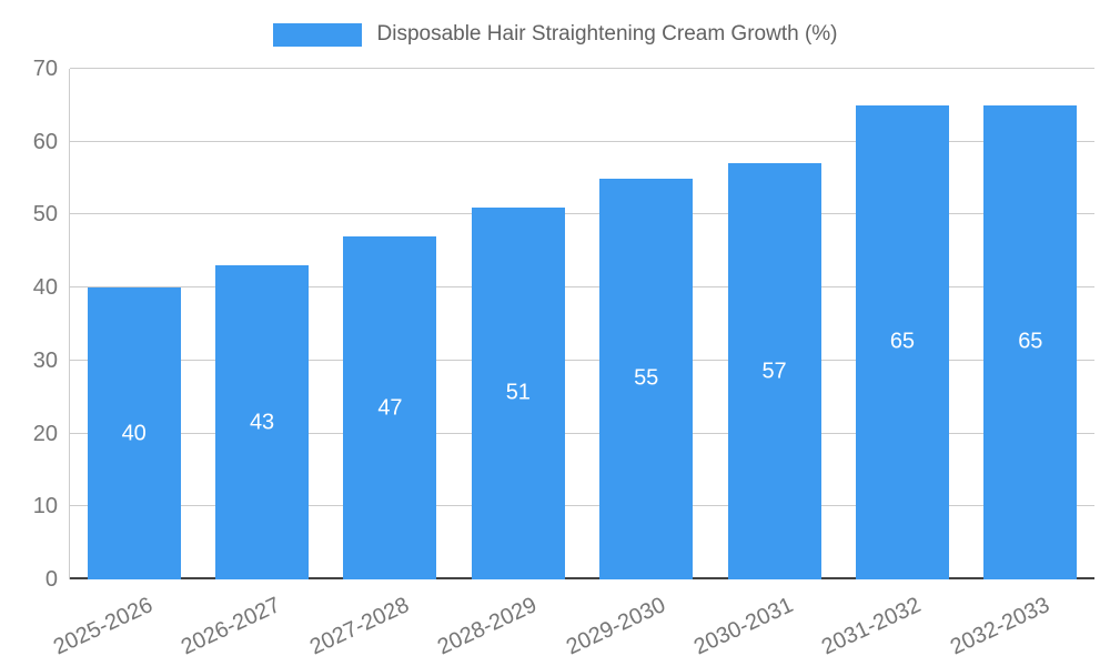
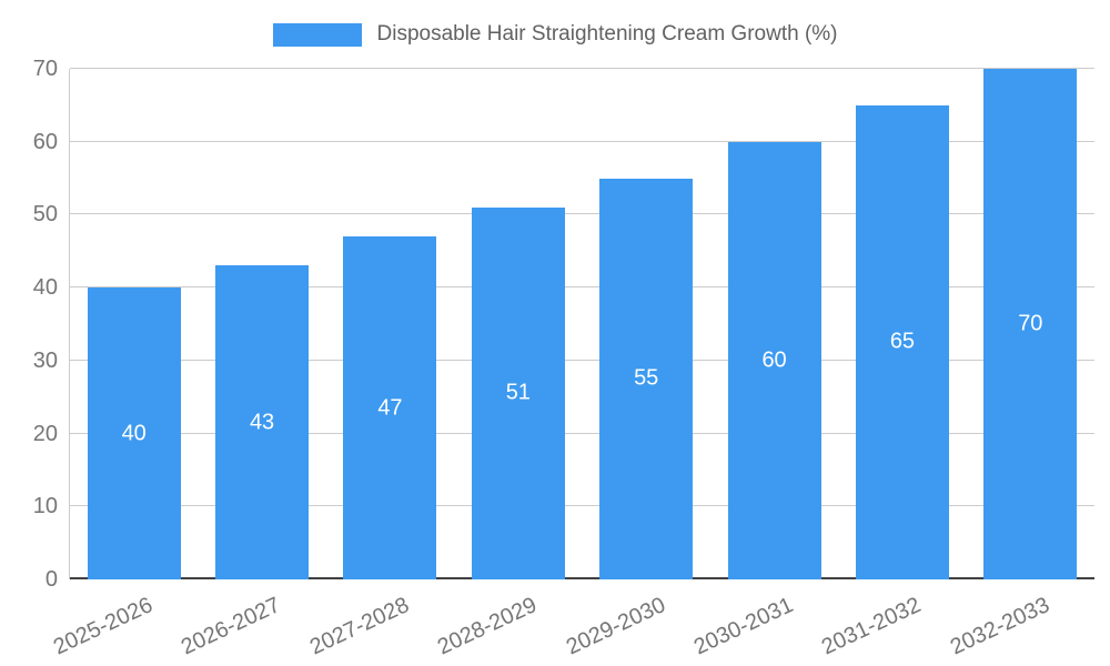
2030-2031: 57 -> 60
2032-2033: 65 -> 70
